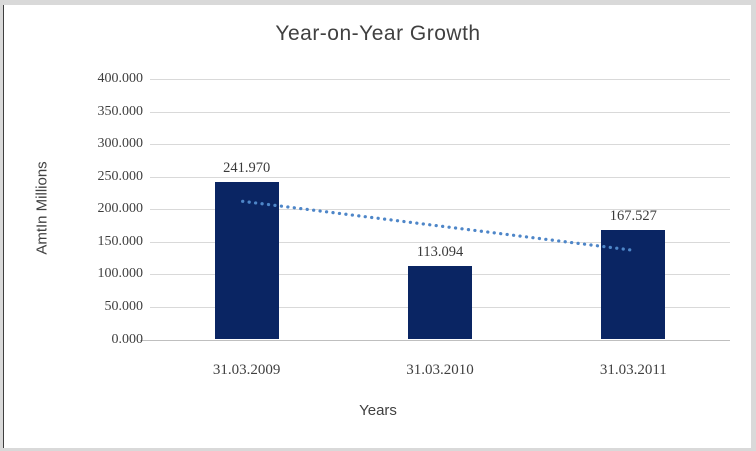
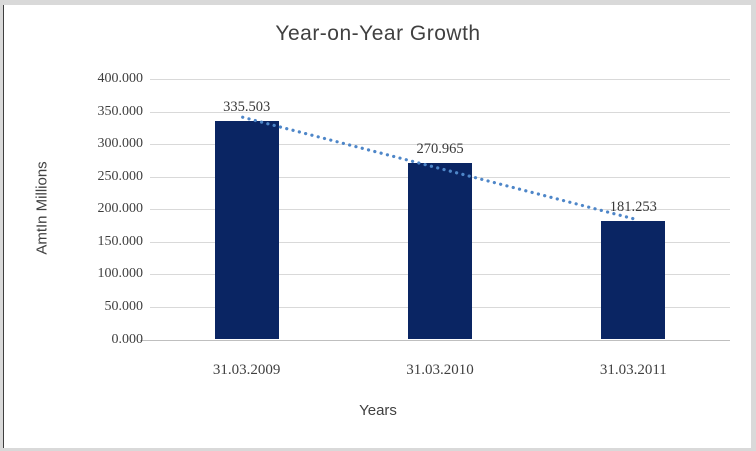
31.03.2009: 241.970 -> 335.503
31.03.2010: 113.094 -> 270.965
31.03.2011: 167.527 -> 181.253
